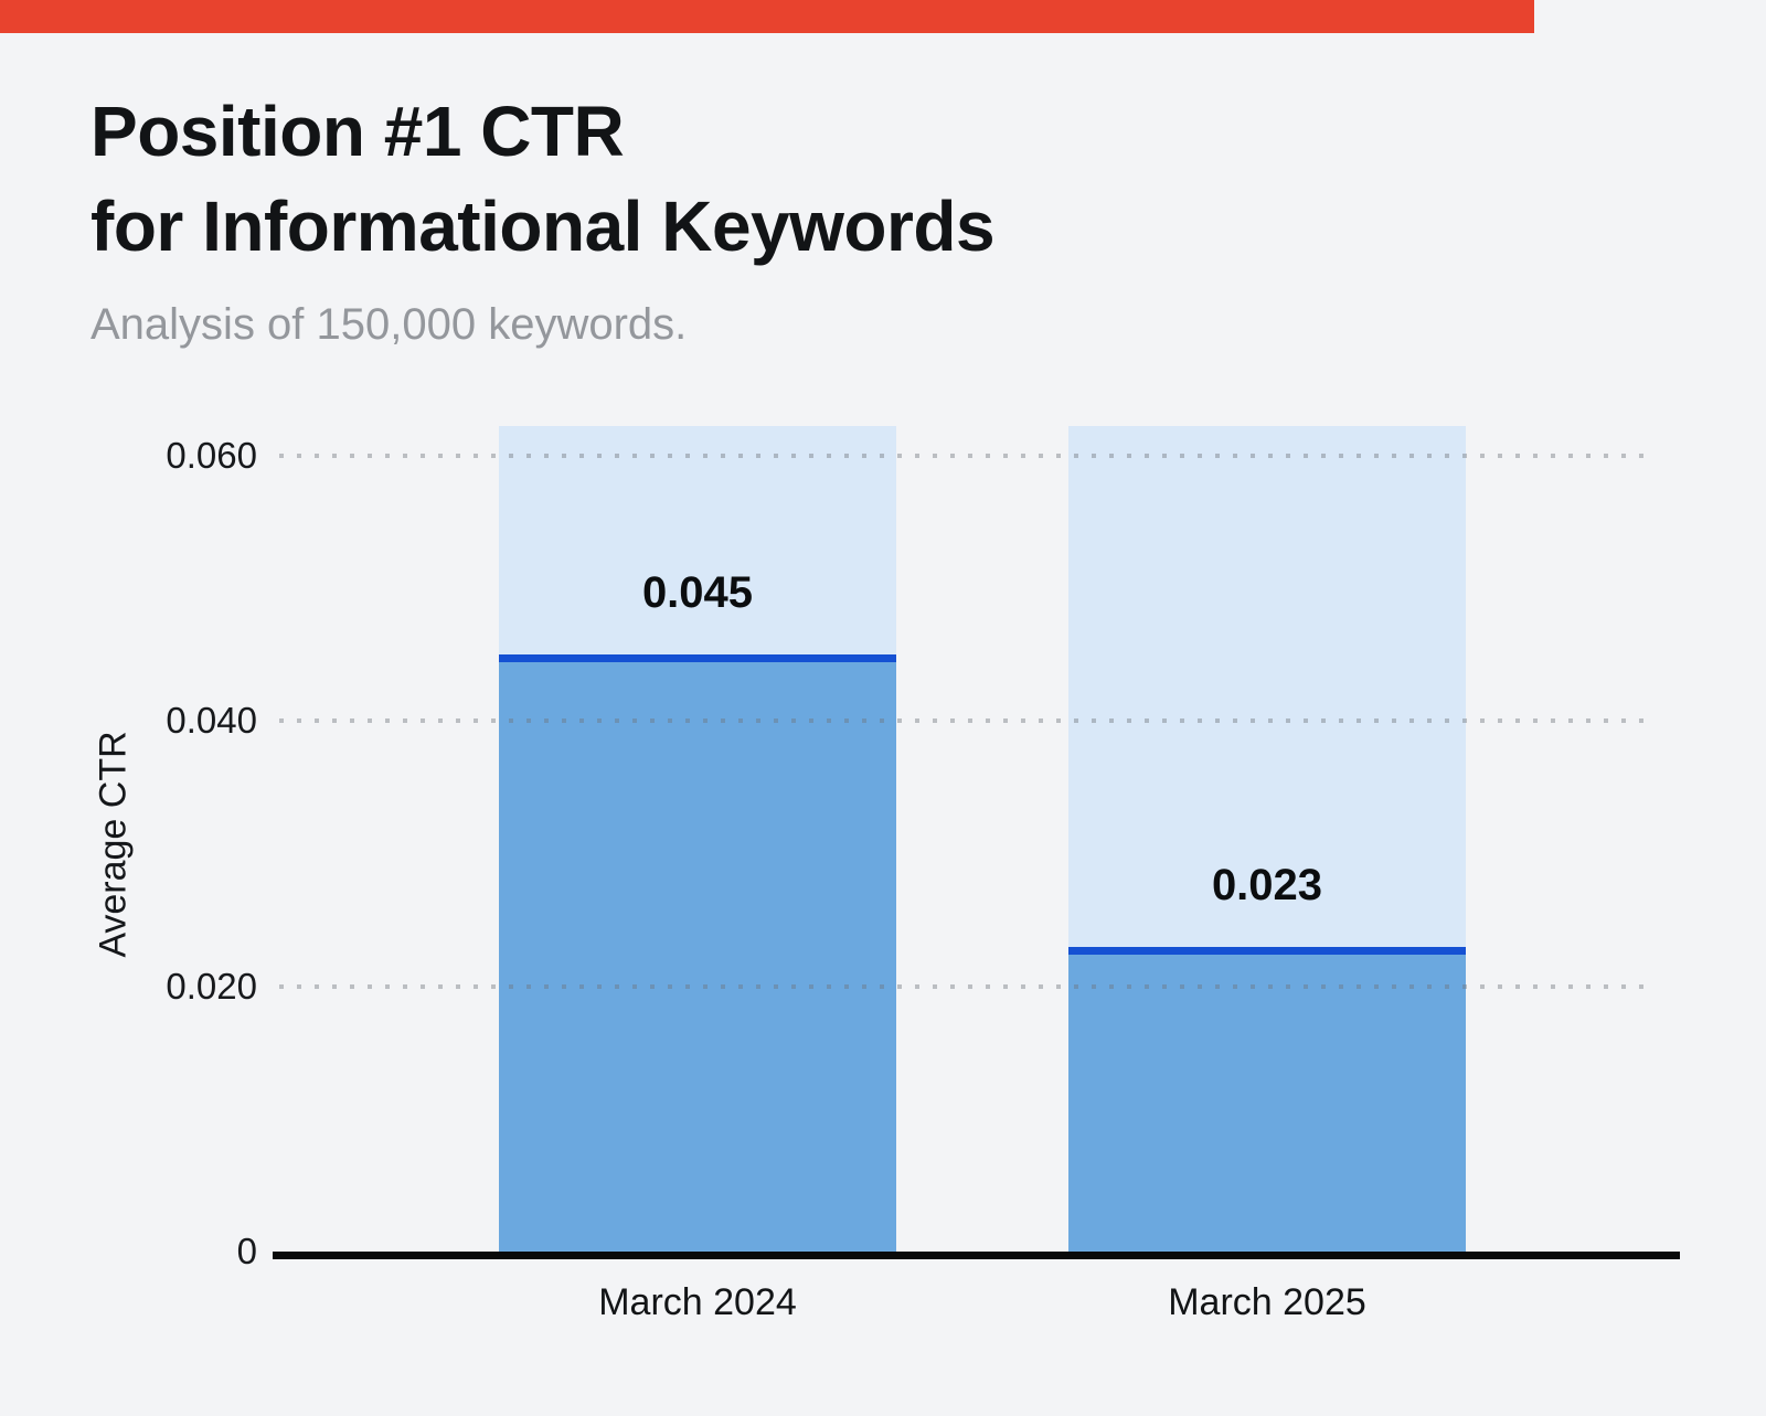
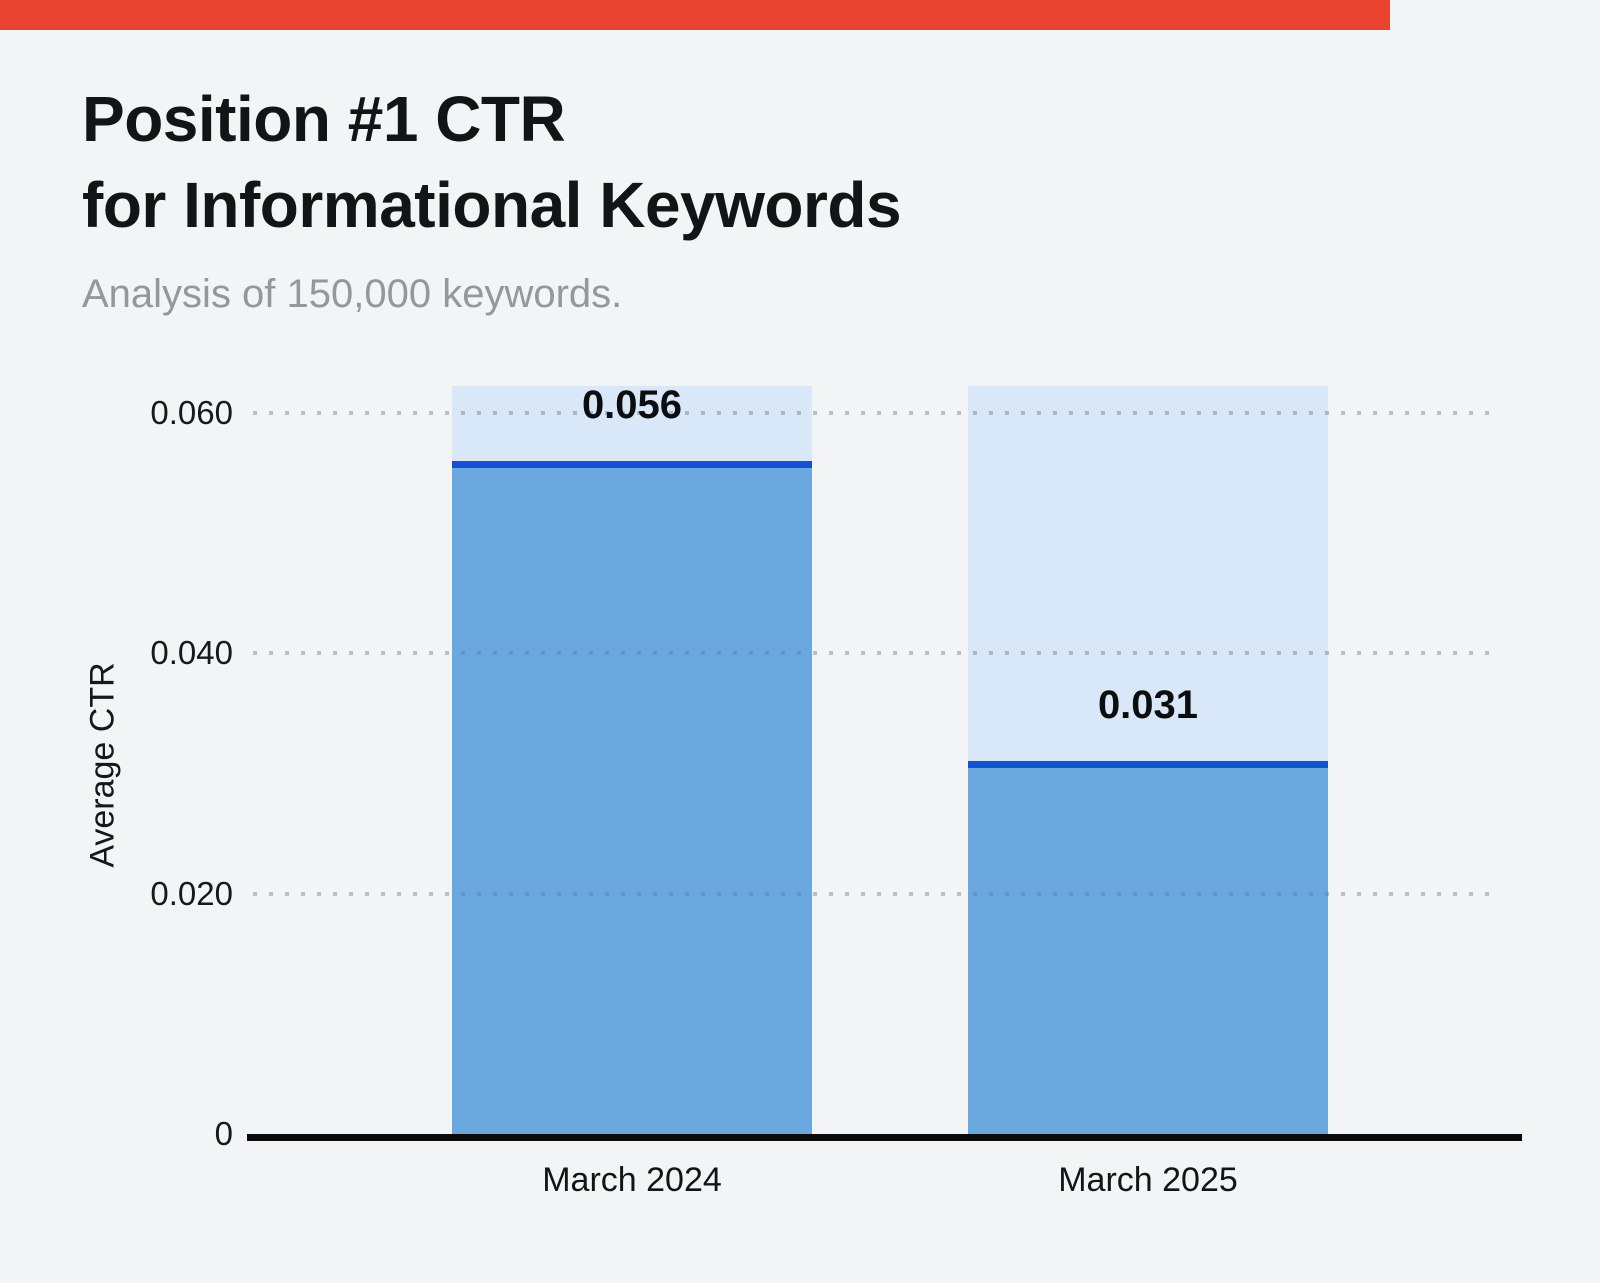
March 2024: 0.045 -> 0.056
March 2025: 0.023 -> 0.031
